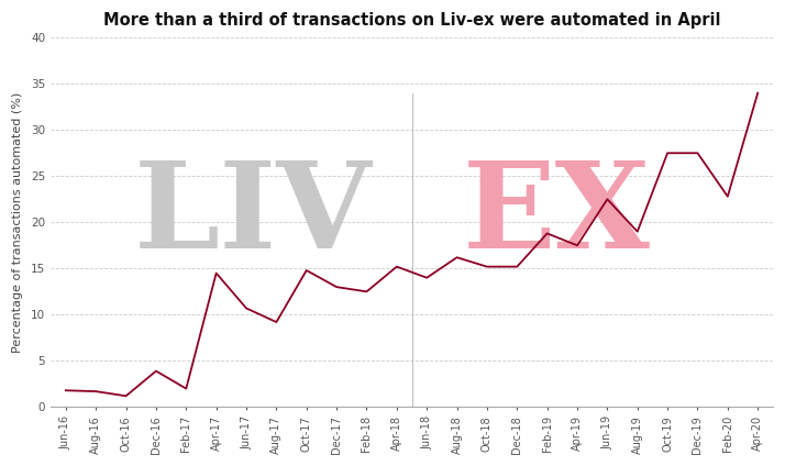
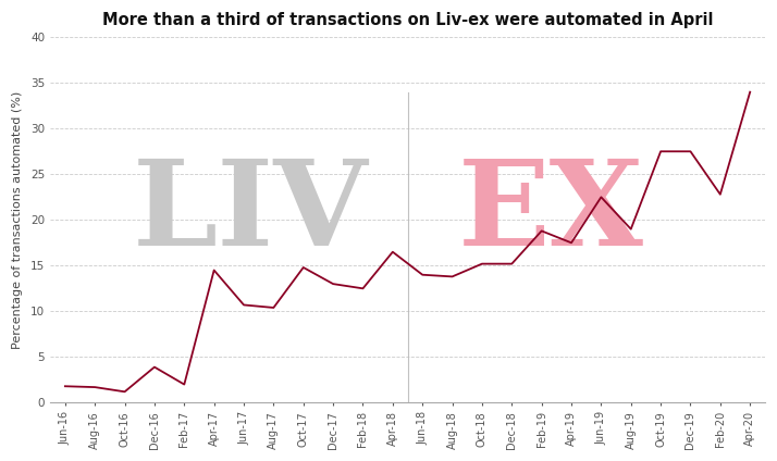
Aug-17: 9.2 -> 10.4
Apr-18: 15.2 -> 16.5
Aug-18: 16.2 -> 13.8
